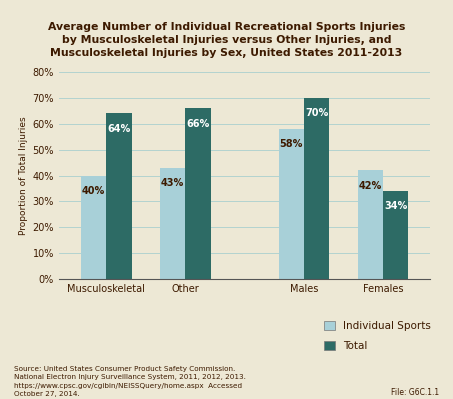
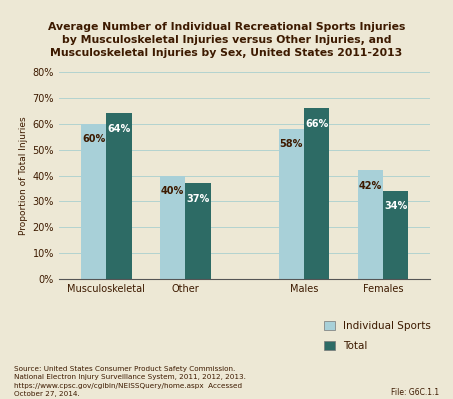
Individual Sports/Musculoskeletal: 40% -> 60%
Individual Sports/Other: 43% -> 40%
Total/Other: 66% -> 37%
Total/Males: 70% -> 66%
